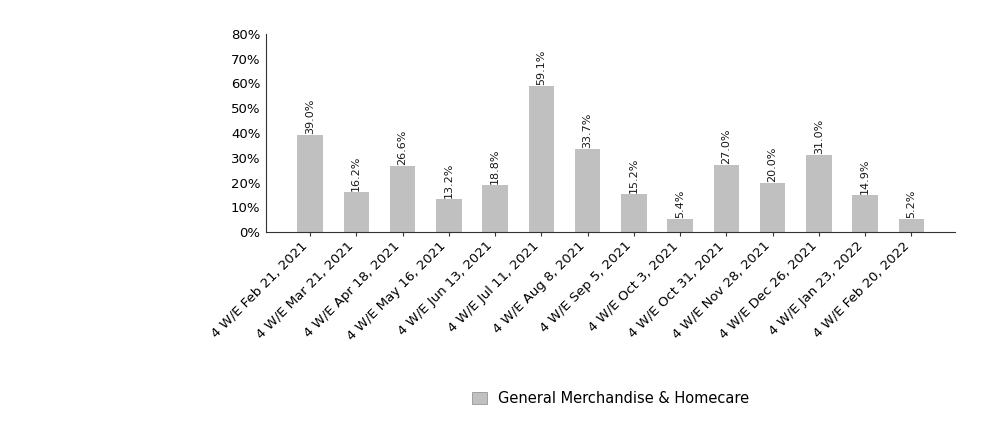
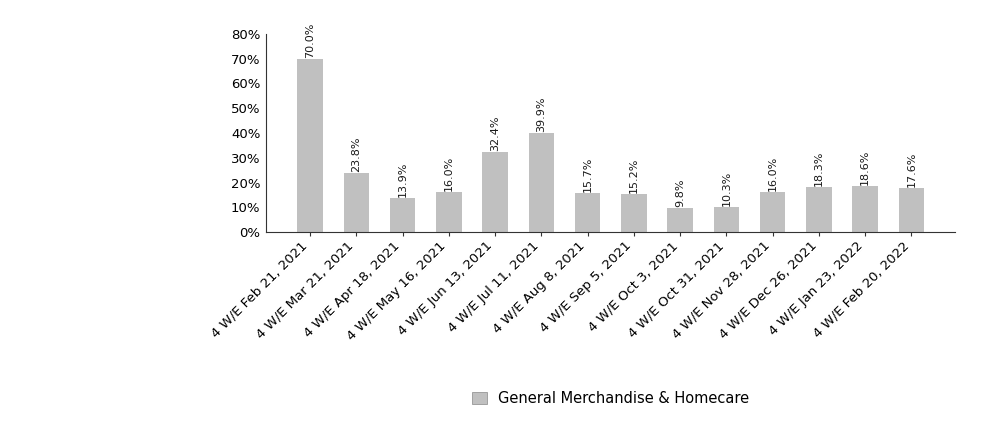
4 W/E Feb 21, 2021: 39.0% -> 70.0%
4 W/E Mar 21, 2021: 16.2% -> 23.8%
4 W/E Apr 18, 2021: 26.6% -> 13.9%
4 W/E May 16, 2021: 13.2% -> 16.0%
4 W/E Jun 13, 2021: 18.8% -> 32.4%
4 W/E Jul 11, 2021: 59.1% -> 39.9%
4 W/E Aug 8, 2021: 33.7% -> 15.7%
4 W/E Oct 3, 2021: 5.4% -> 9.8%
4 W/E Oct 31, 2021: 27.0% -> 10.3%
4 W/E Nov 28, 2021: 20.0% -> 16.0%
4 W/E Dec 26, 2021: 31.0% -> 18.3%
4 W/E Jan 23, 2022: 14.9% -> 18.6%
4 W/E Feb 20, 2022: 5.2% -> 17.6%
